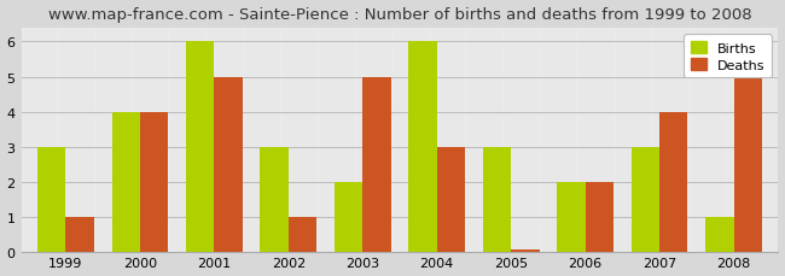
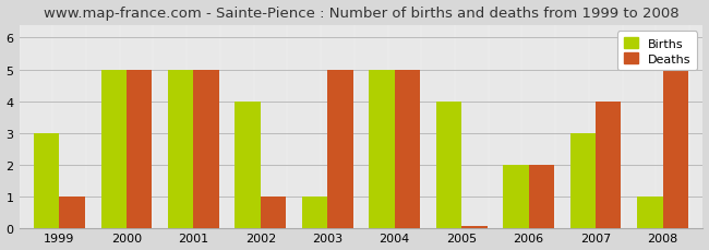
Births/2000: 4 -> 5
Deaths/2000: 4.00 -> 5.00
Births/2001: 6 -> 5
Births/2002: 3 -> 4
Births/2003: 2 -> 1
Births/2004: 6 -> 5
Deaths/2004: 3.00 -> 5.00
Births/2005: 3 -> 4
